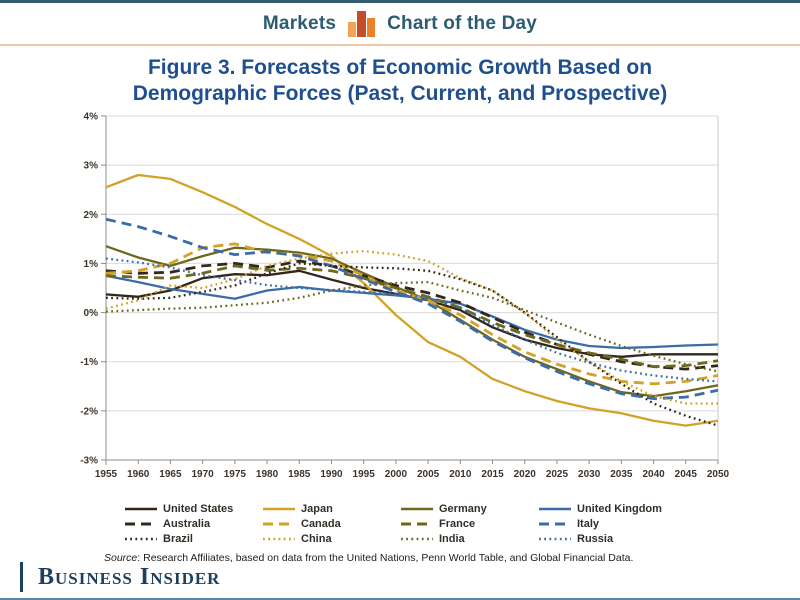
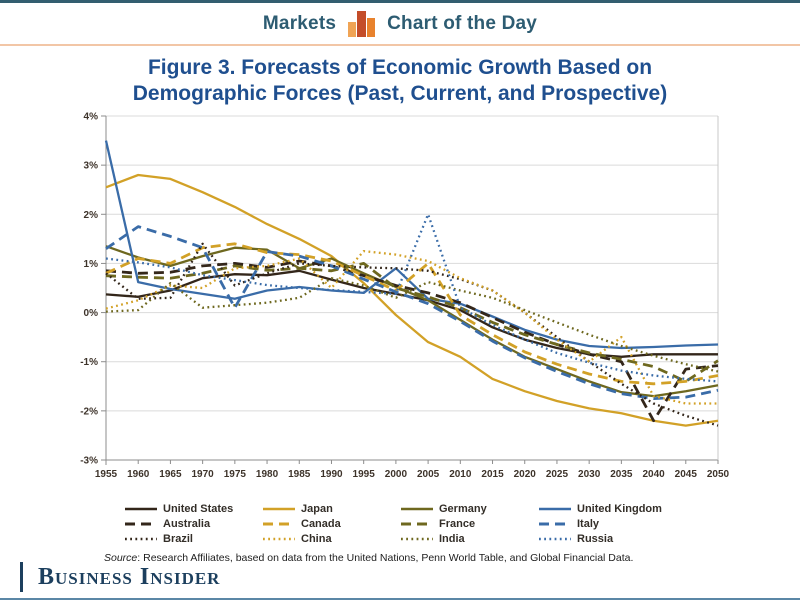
United Kingdom/1955: 0.8% -> 3.5%
Italy/1955: 1.9% -> 1.3%
Brazil/1955: 0.3% -> 0.8%
Canada/1960: 0.8% -> 1.1%
India/1965: 0.1% -> 0.6%
Brazil/1970: 0.4% -> 1.4%
Italy/1975: 1.2% -> 0.1%
China/1975: 0.7% -> 0.9%
Germany/1985: 1.2% -> 0.9%
China/1990: 1.2% -> 0.5%
India/1990: 0.5% -> 0.7%
France/1995: 0.7% -> 1.0%
United Kingdom/2000: 0.3% -> 0.9%
India/2000: 0.6% -> 0.3%
Canada/2005: 0.2% -> 1.0%
Russia/2005: 0.3% -> 2.0%
China/2035: -1.4% -> -0.5%
Australia/2040: -1.1% -> -2.2%
France/2045: -1.1% -> -1.4%
